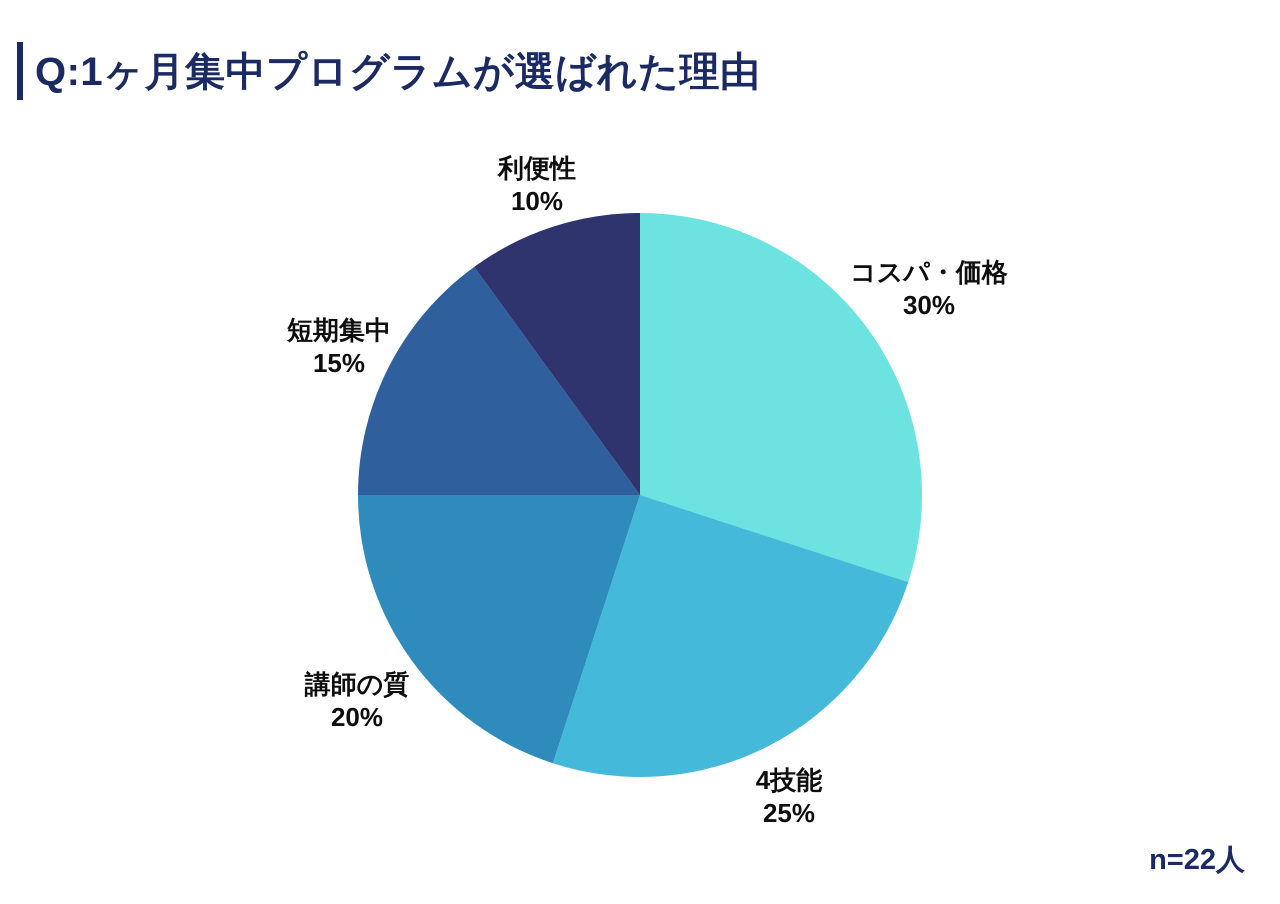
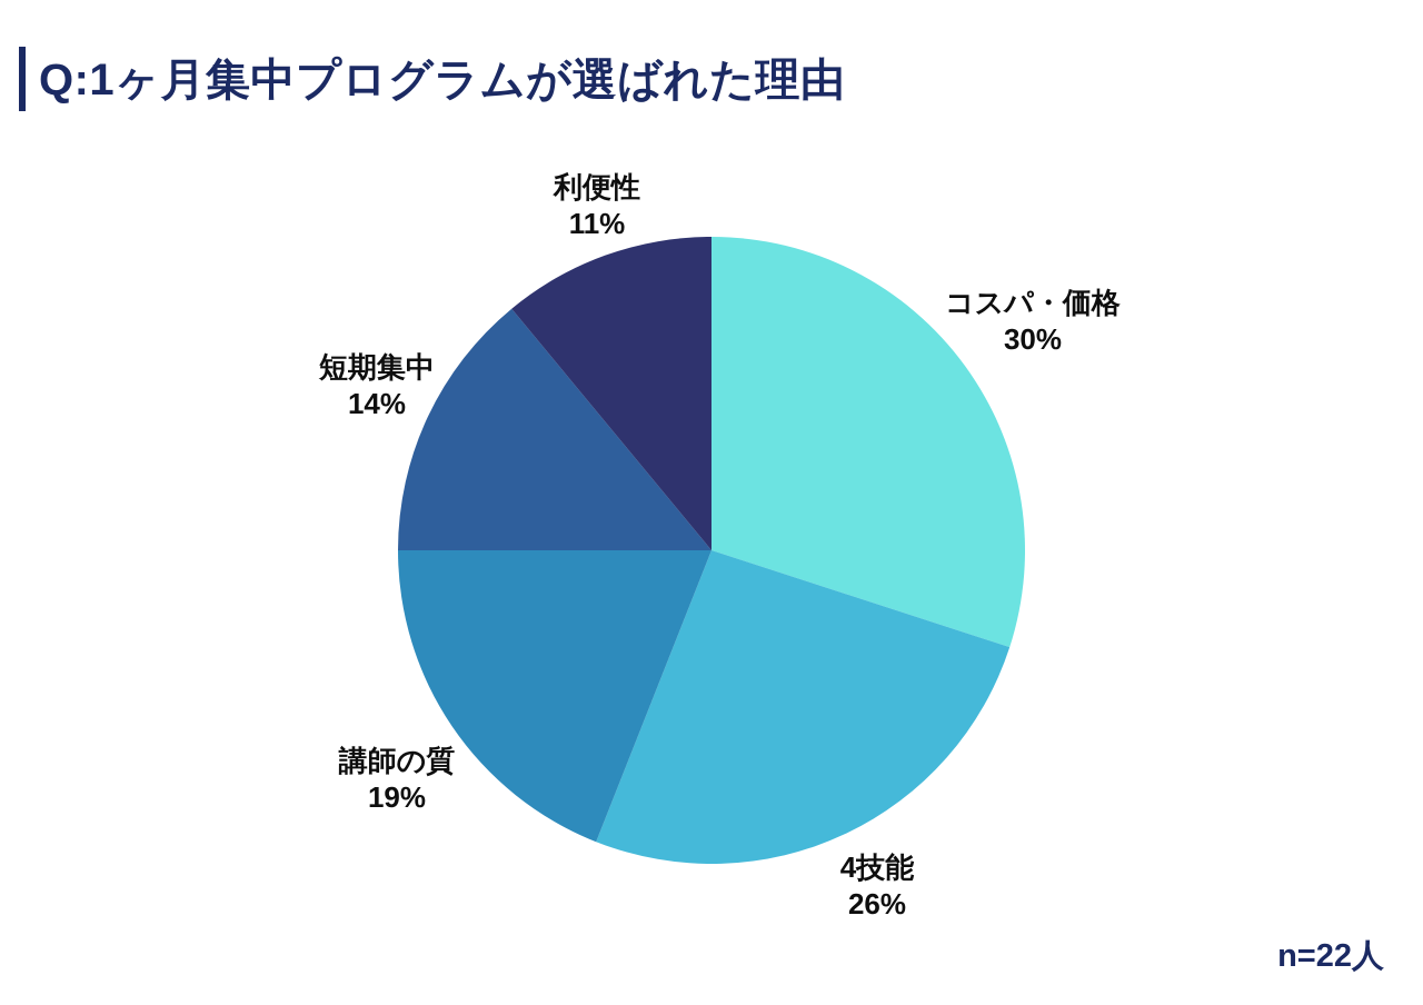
4技能: 25% -> 26%
講師の質: 20% -> 19%
短期集中: 15% -> 14%
利便性: 10% -> 11%
